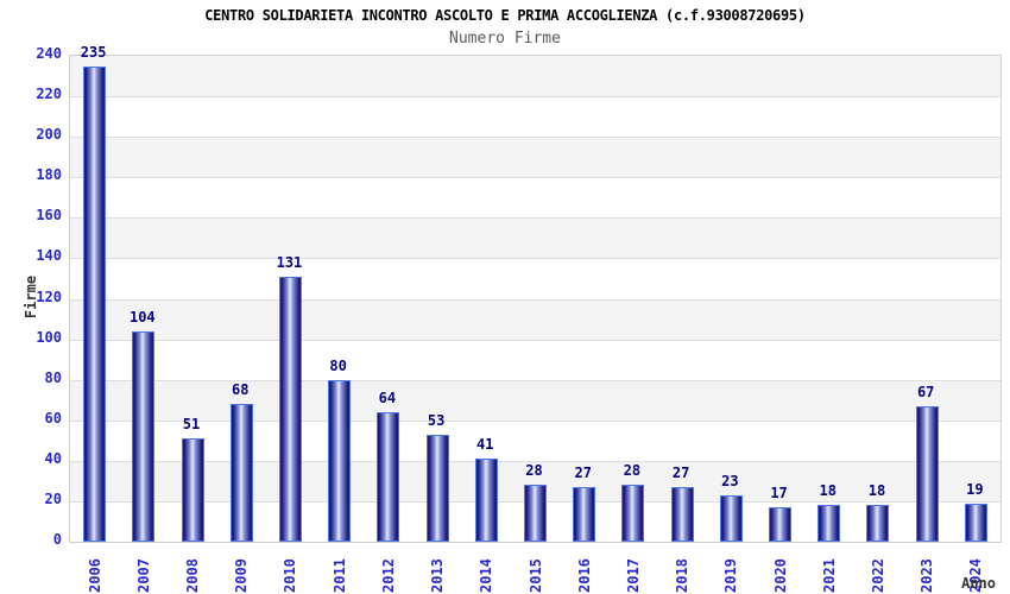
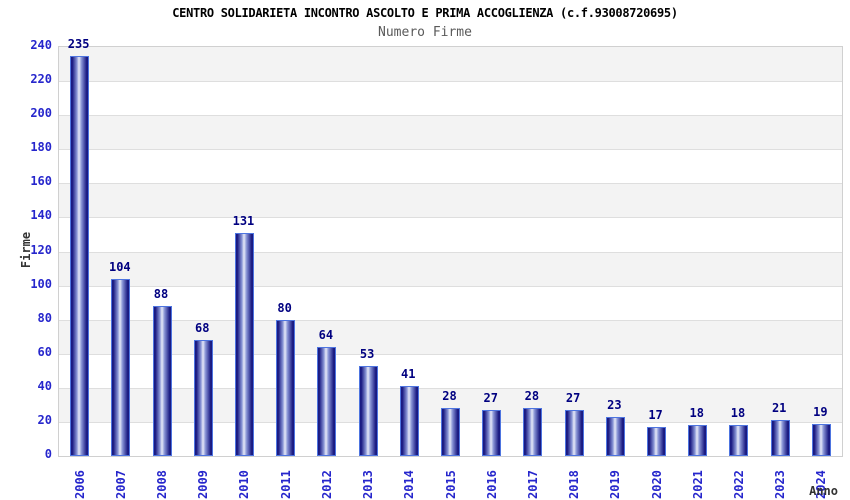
2008: 51 -> 88
2023: 67 -> 21
